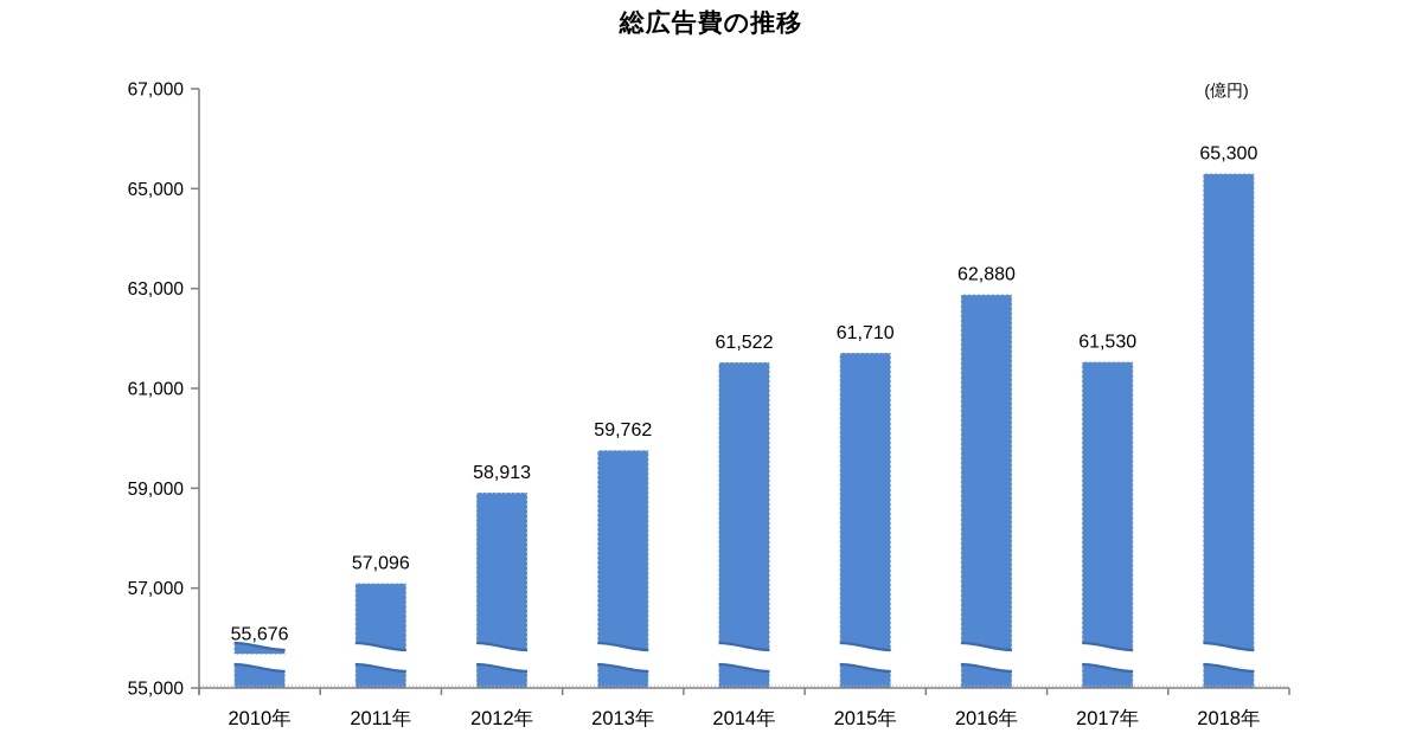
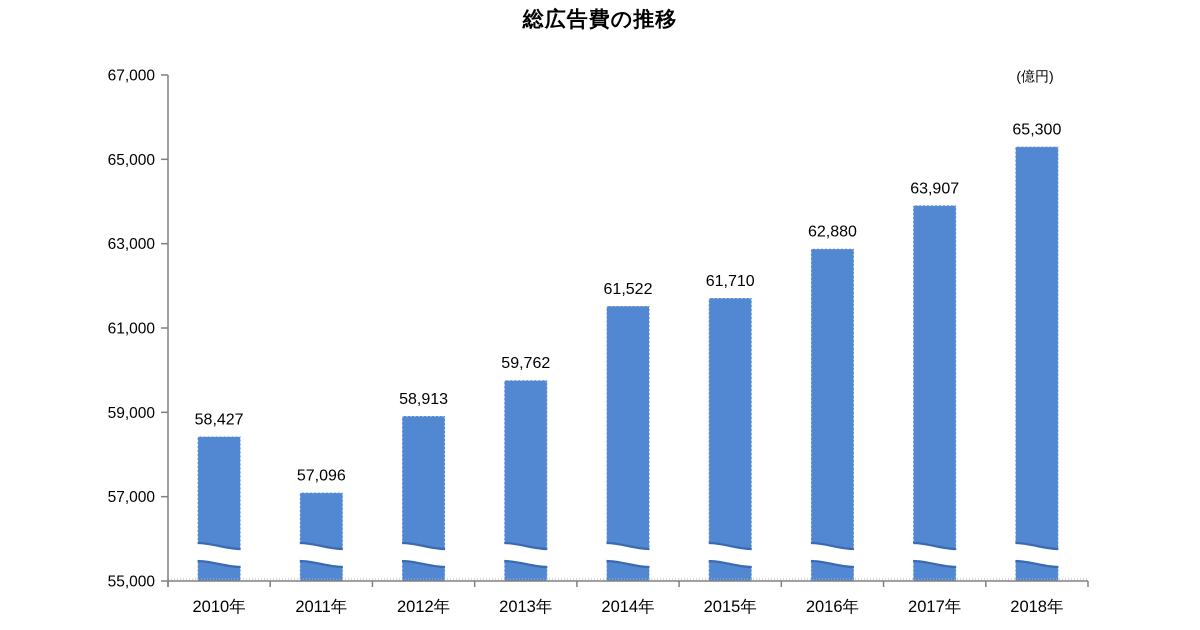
2010年: 55,676 -> 58,427
2017年: 61,530 -> 63,907
